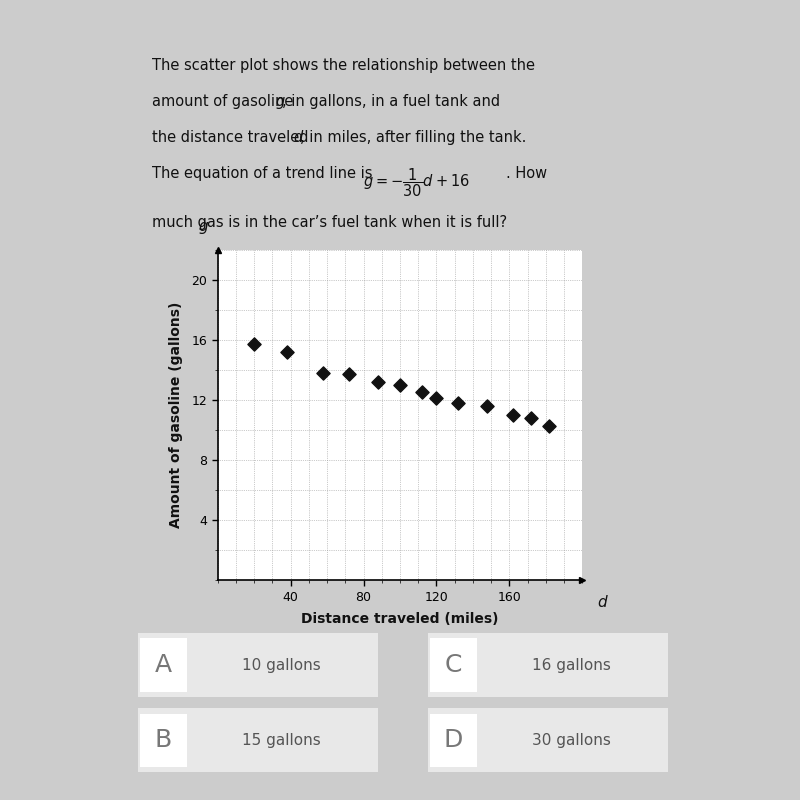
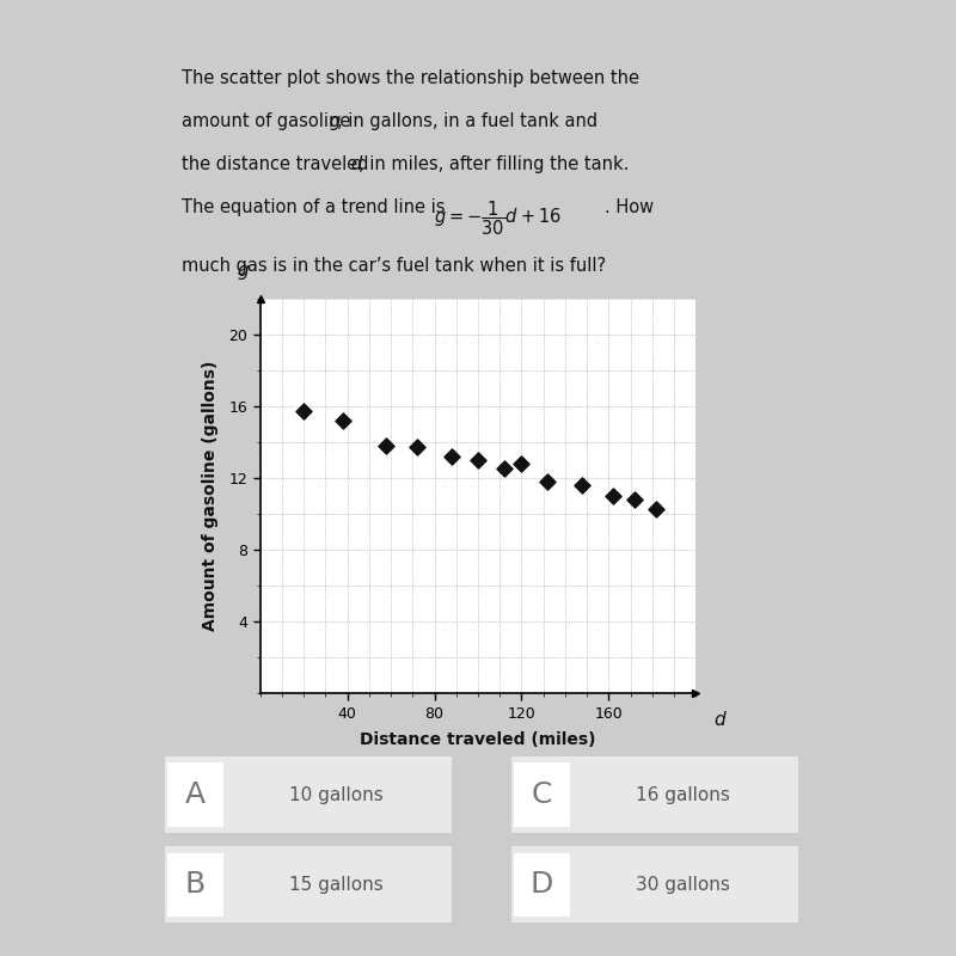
120: 12.1 -> 12.8
